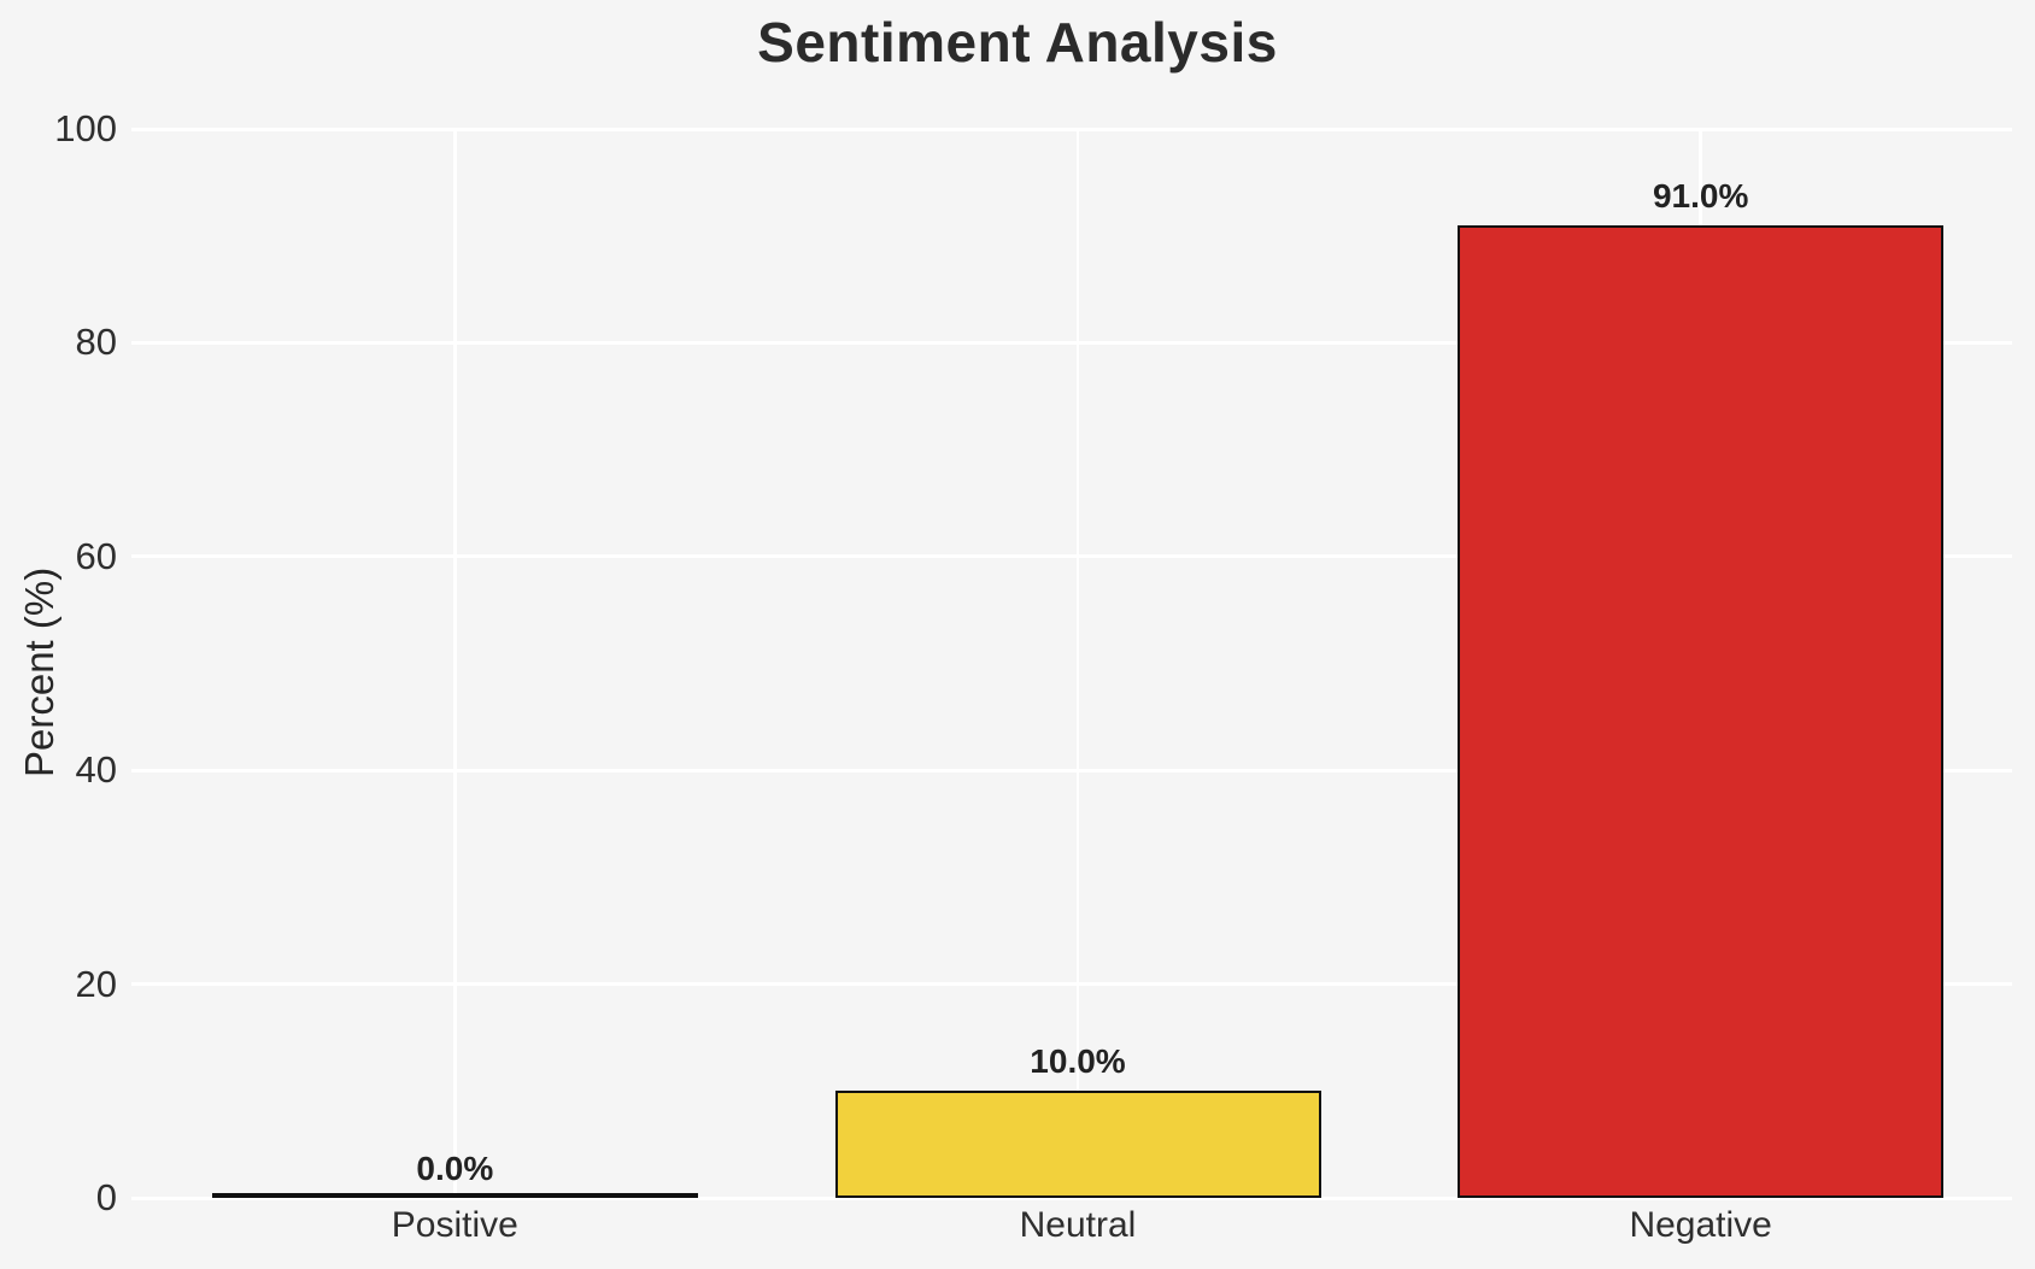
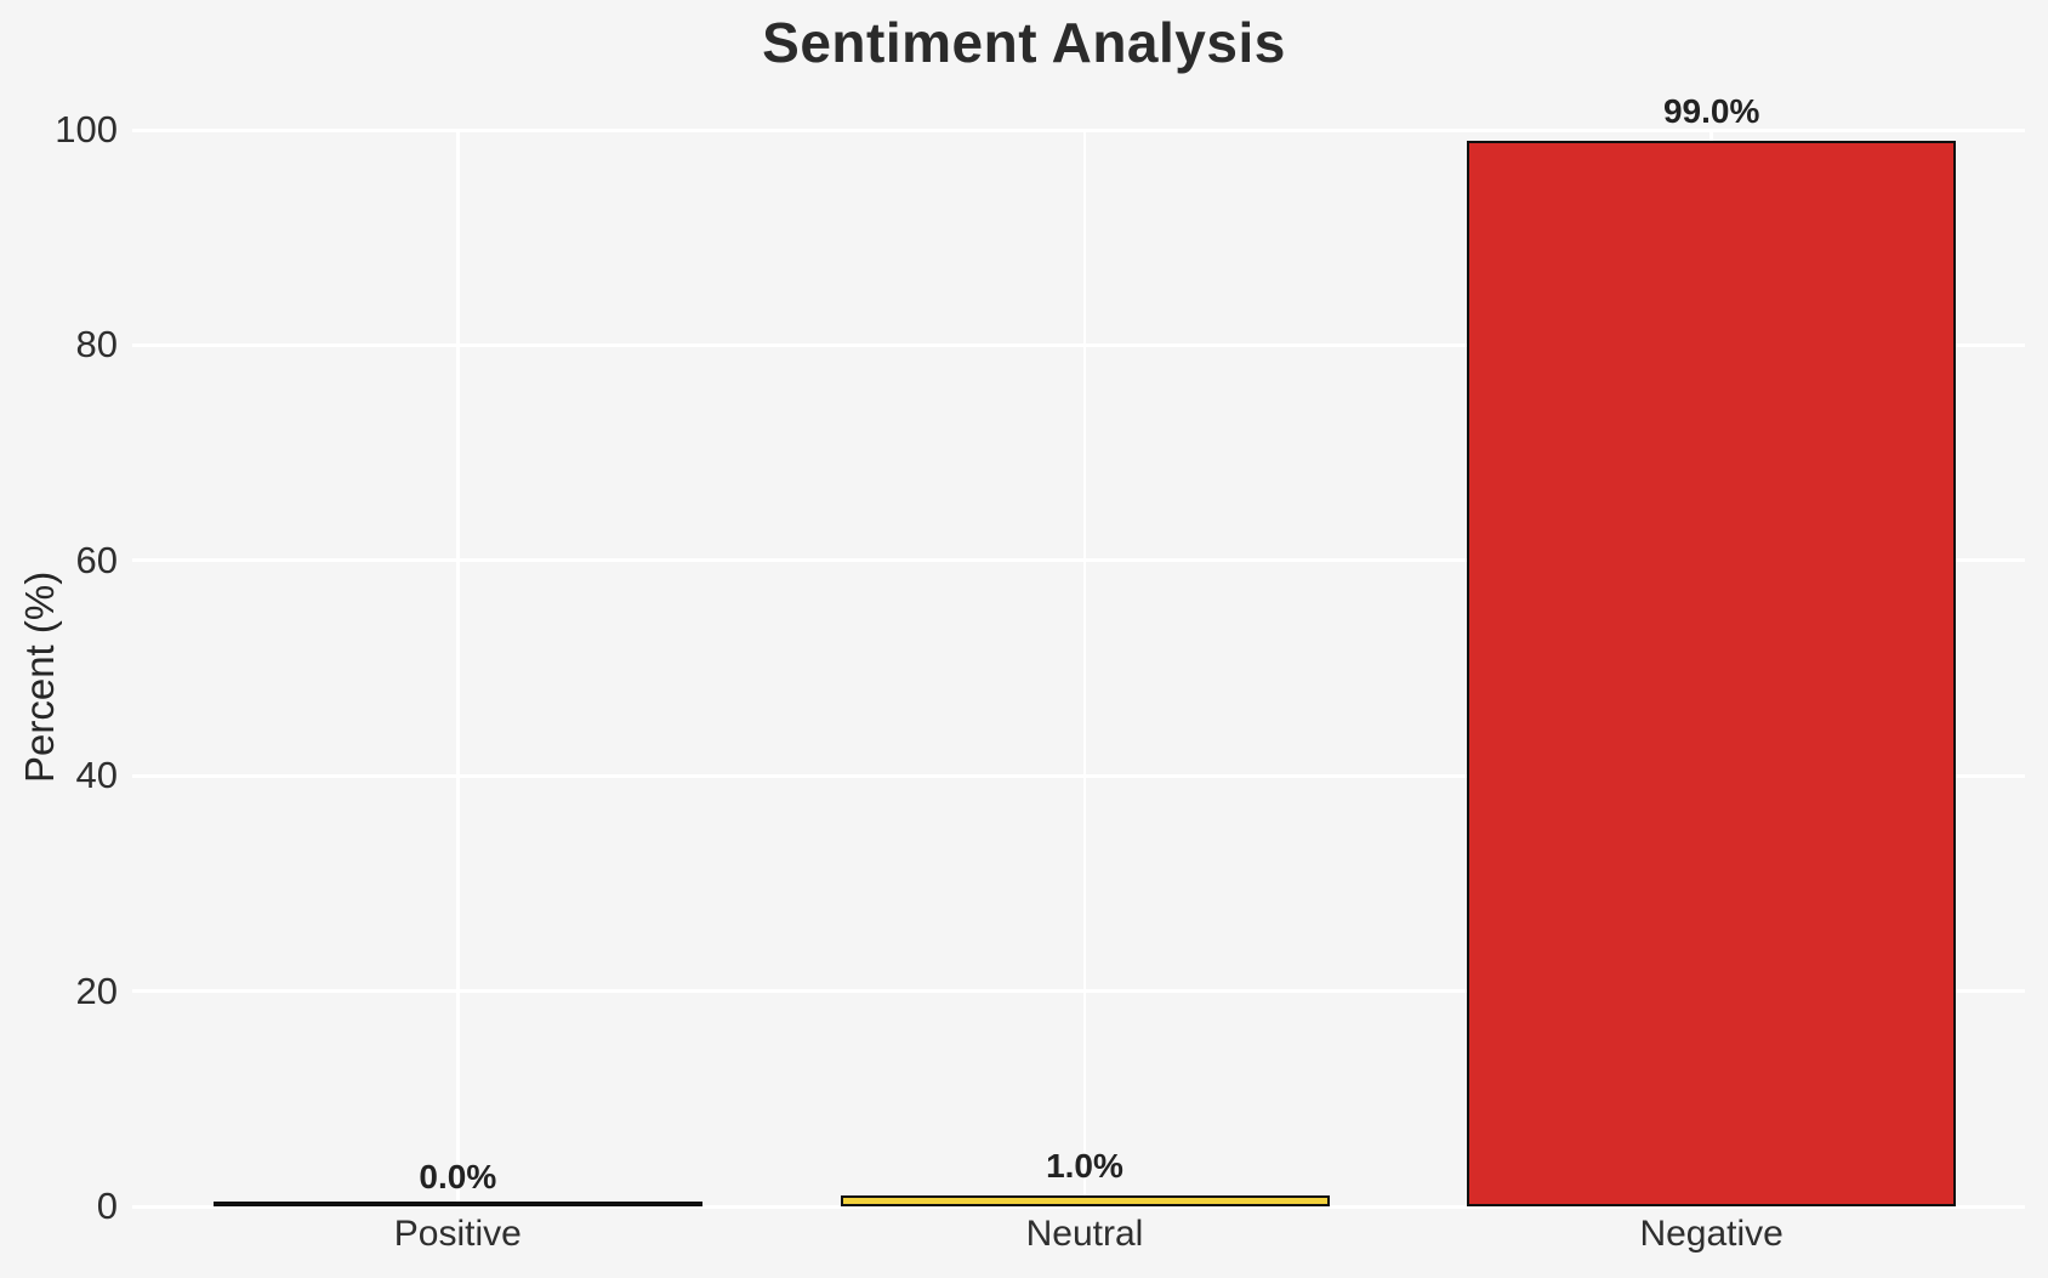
Neutral: 10.0% -> 1.0%
Negative: 91.0% -> 99.0%
